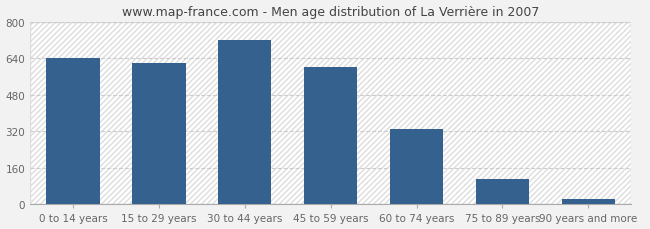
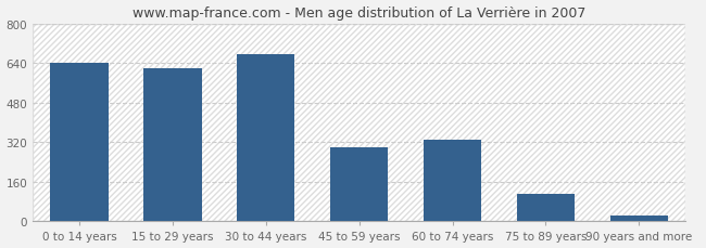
30 to 44 years: 720 -> 675
45 to 59 years: 600 -> 300
